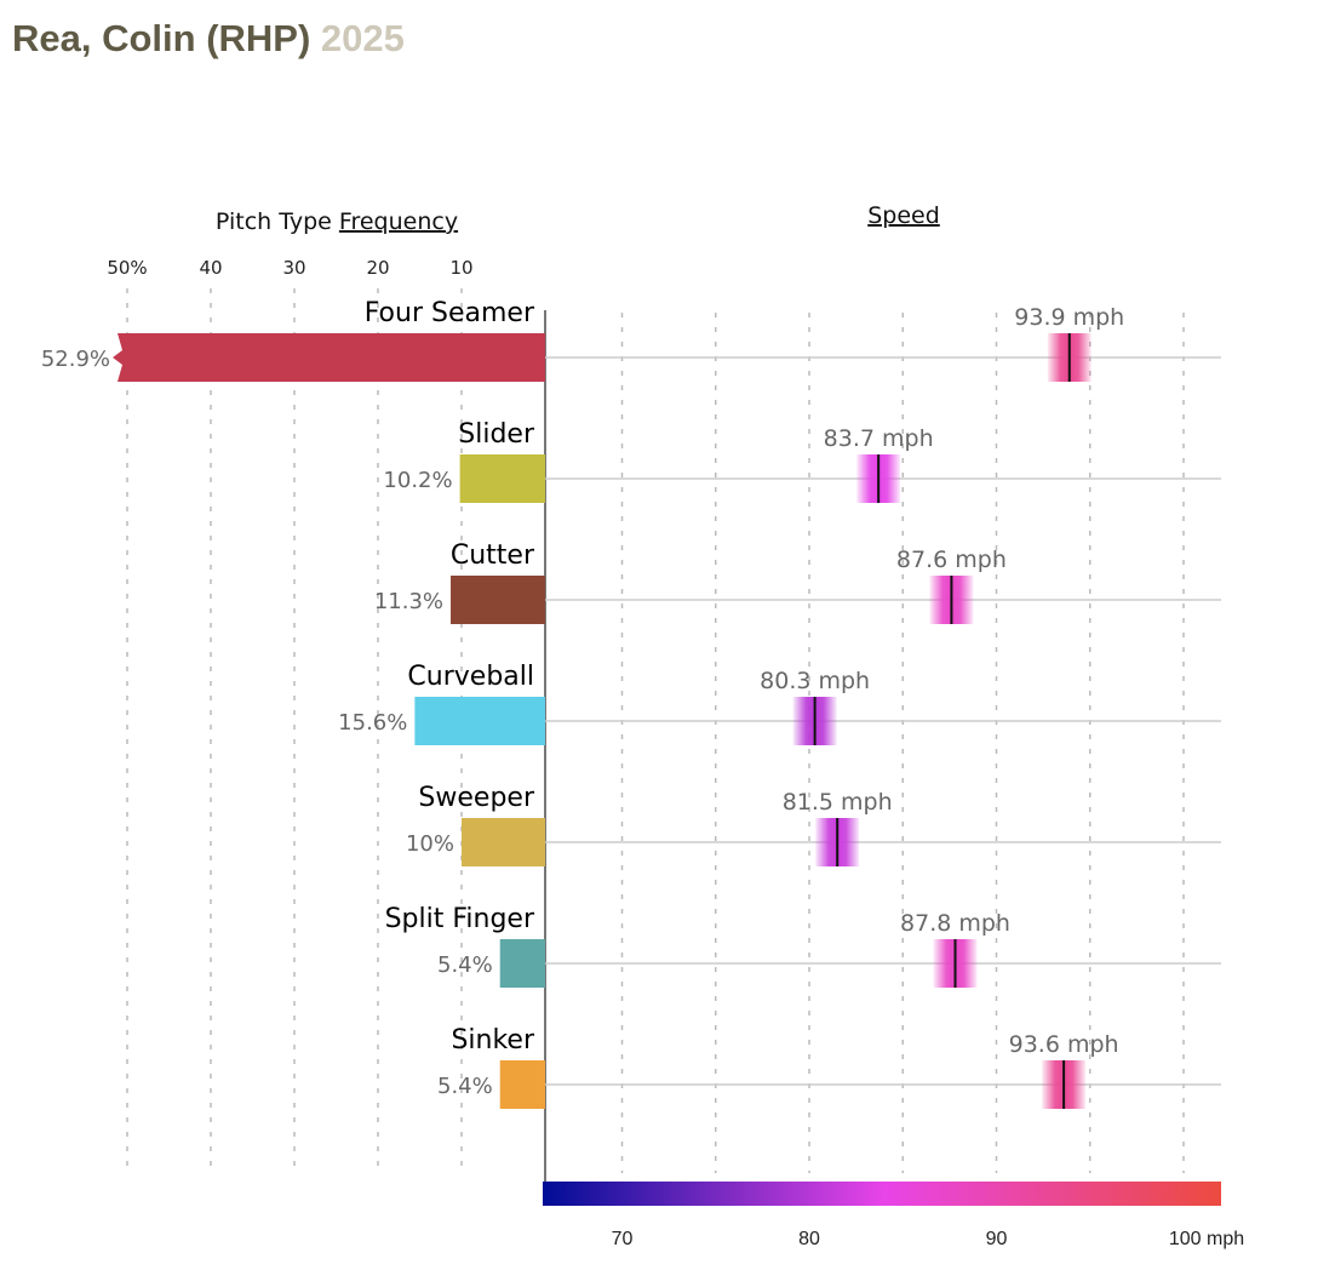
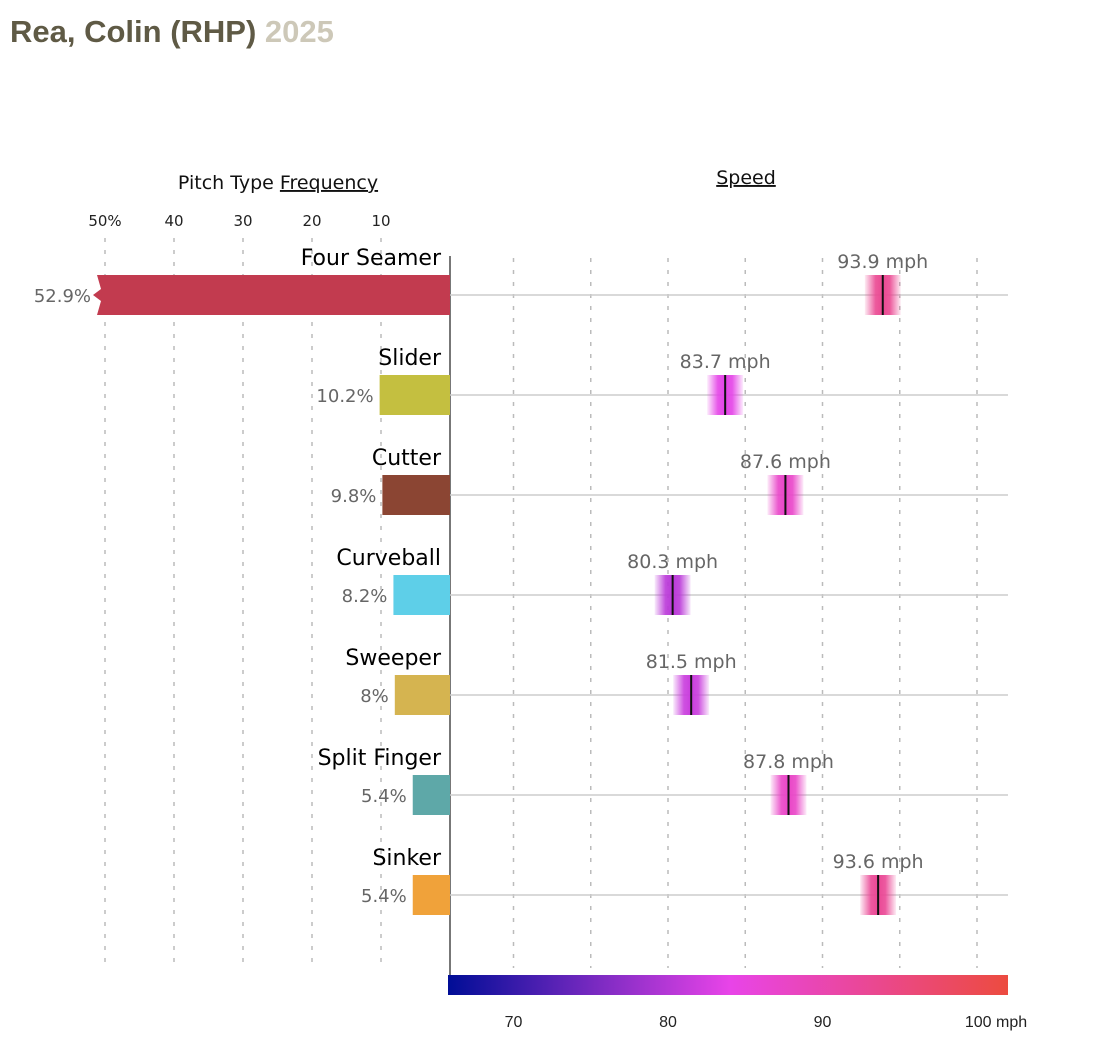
Pitch Type Frequency/Cutter: 11.3% -> 9.8%
Pitch Type Frequency/Curveball: 15.6% -> 8.2%
Pitch Type Frequency/Sweeper: 10% -> 8%
